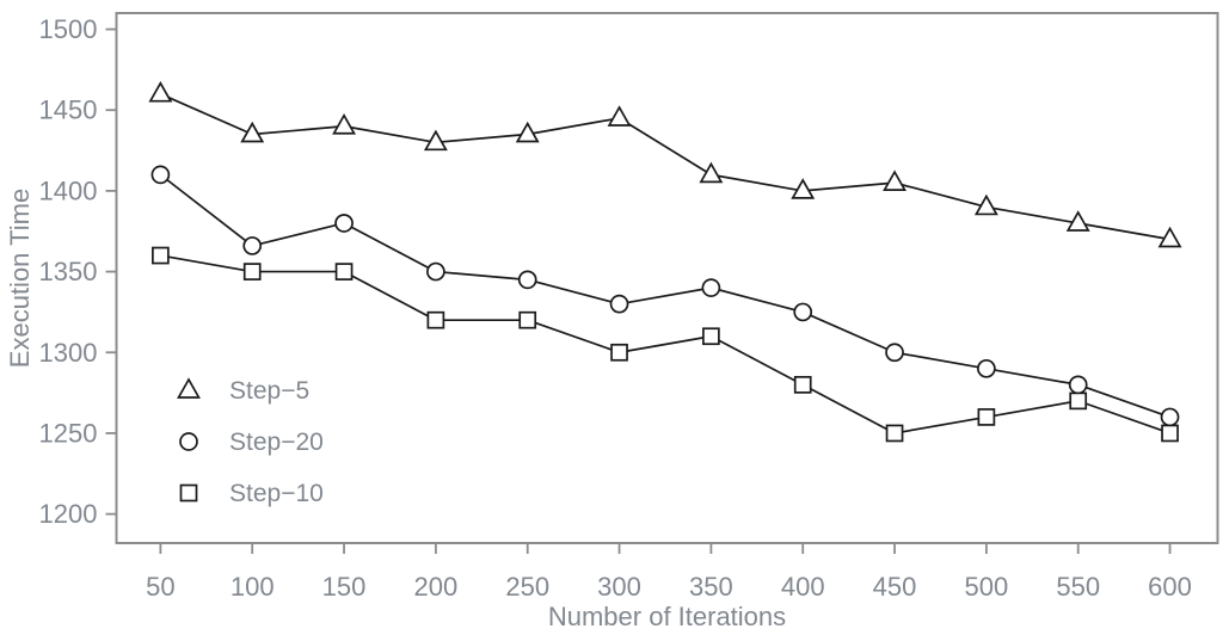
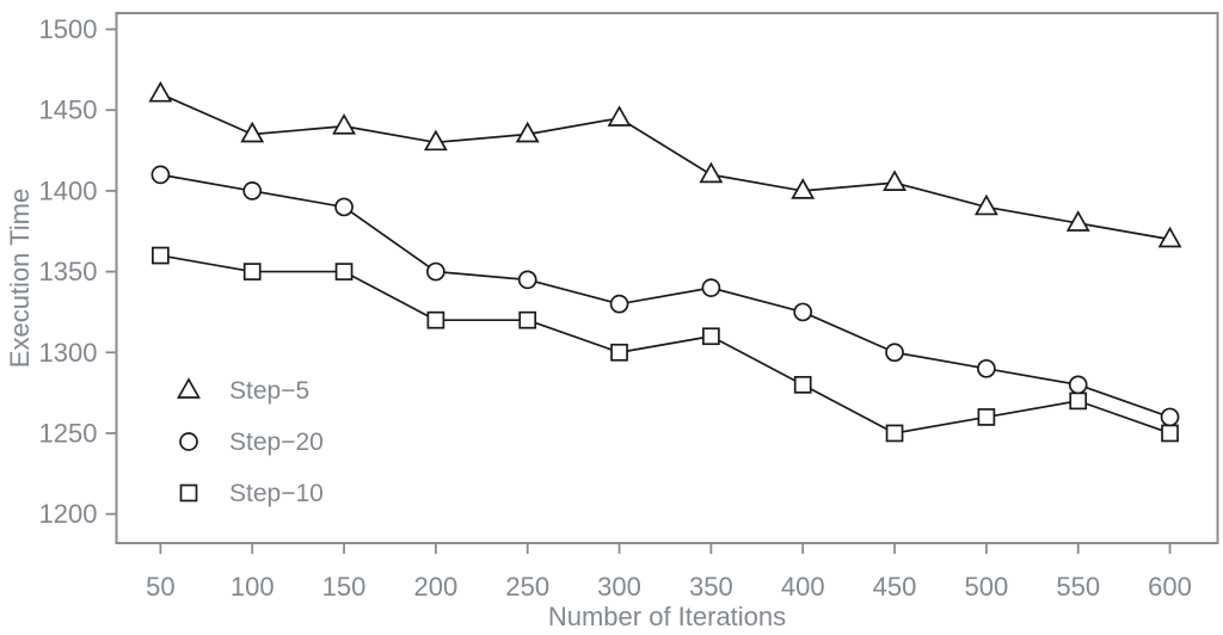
Step−20/100: 1366 -> 1400
Step−20/150: 1380 -> 1390
